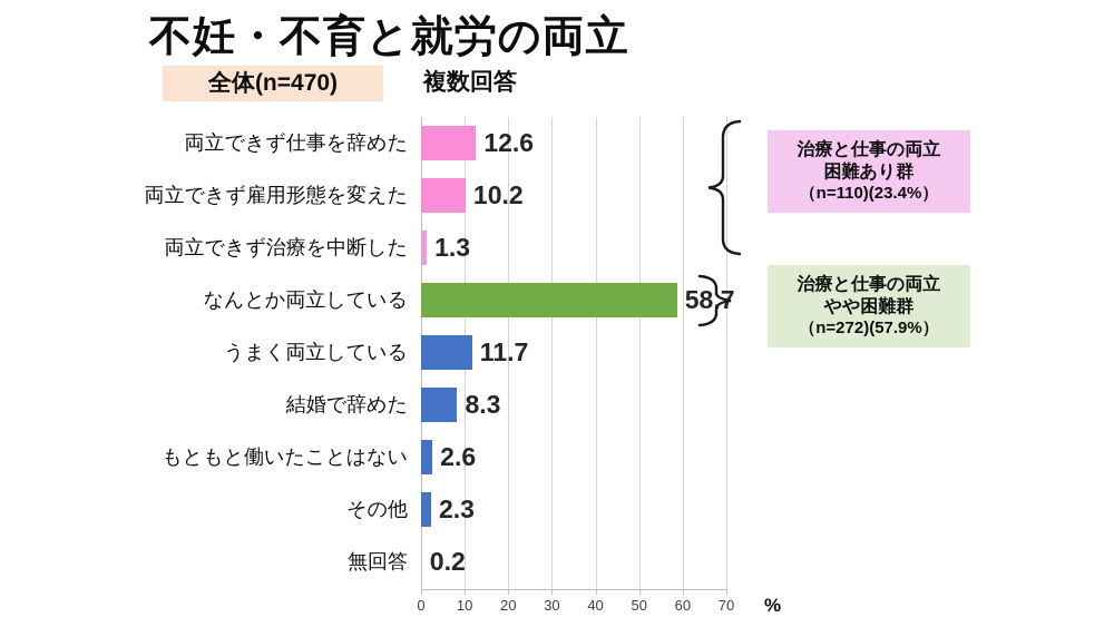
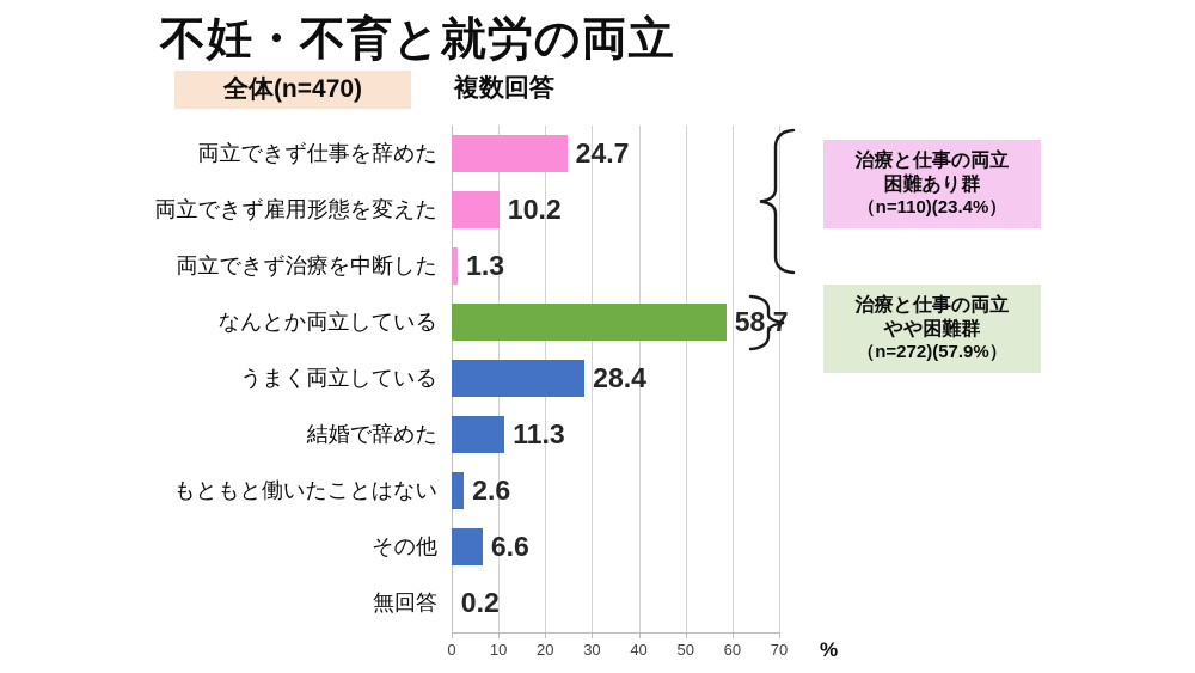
両立できず仕事を辞めた: 12.6 -> 24.7
うまく両立している: 11.7 -> 28.4
結婚で辞めた: 8.3 -> 11.3
その他: 2.3 -> 6.6
